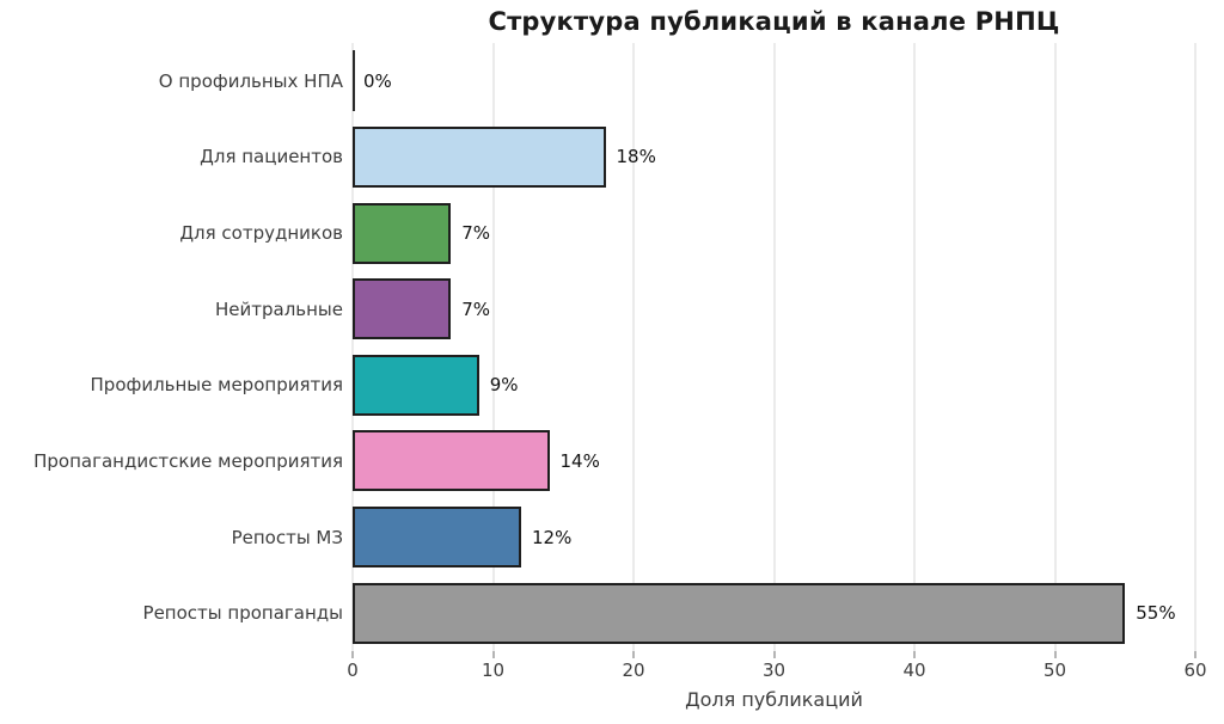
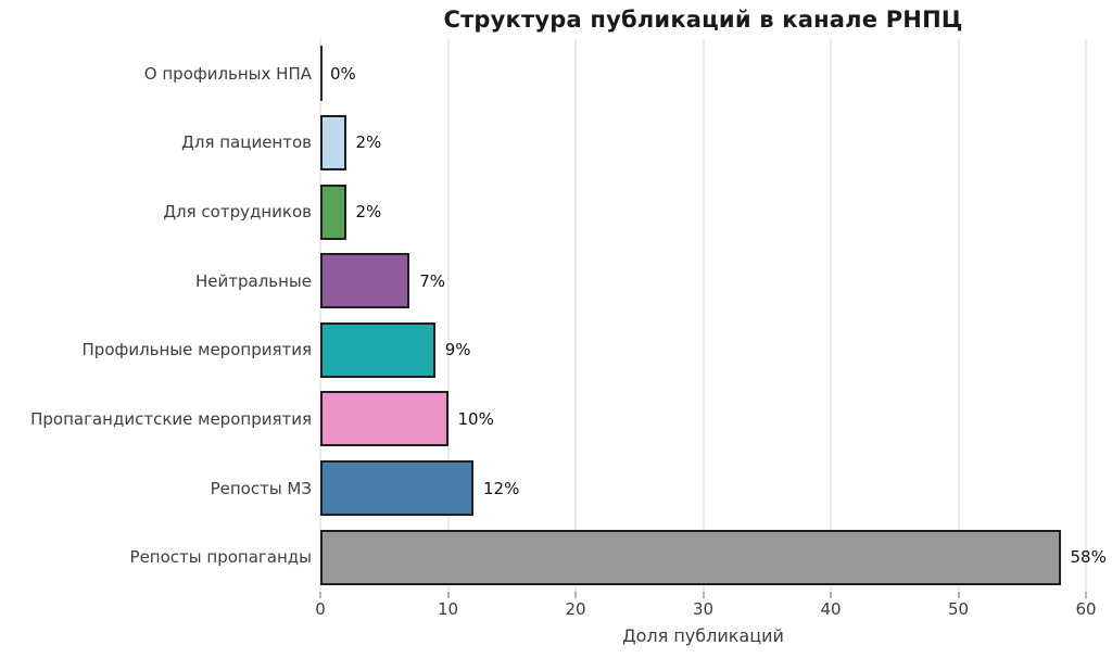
Для пациентов: 18% -> 2%
Для сотрудников: 7% -> 2%
Пропагандистские мероприятия: 14% -> 10%
Репосты пропаганды: 55% -> 58%
